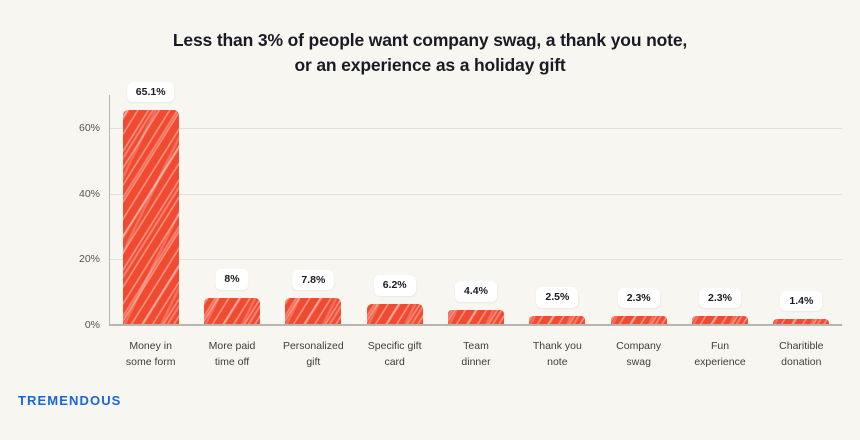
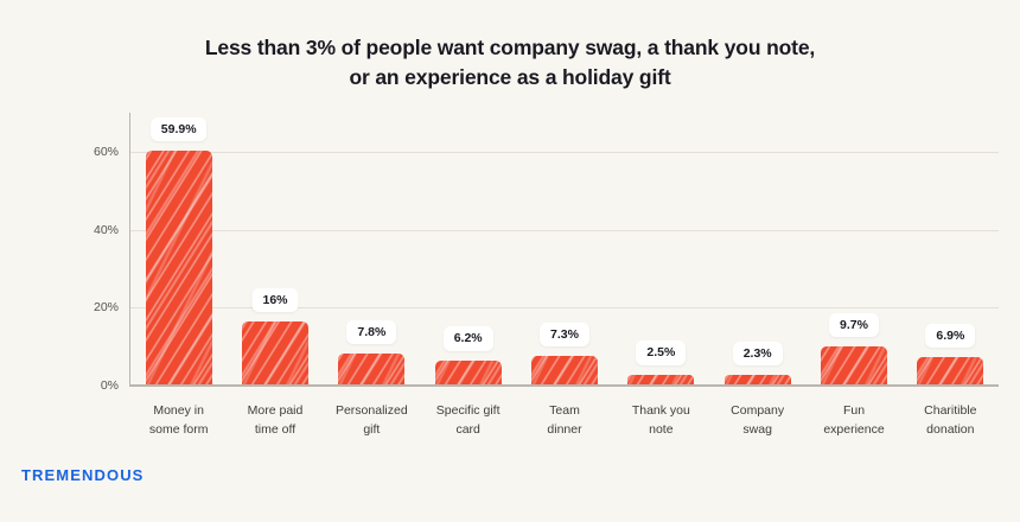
Money in some form: 65.1% -> 59.9%
More paid time off: 8% -> 16%
Team dinner: 4.4% -> 7.3%
Fun experience: 2.3% -> 9.7%
Charitible donation: 1.4% -> 6.9%
